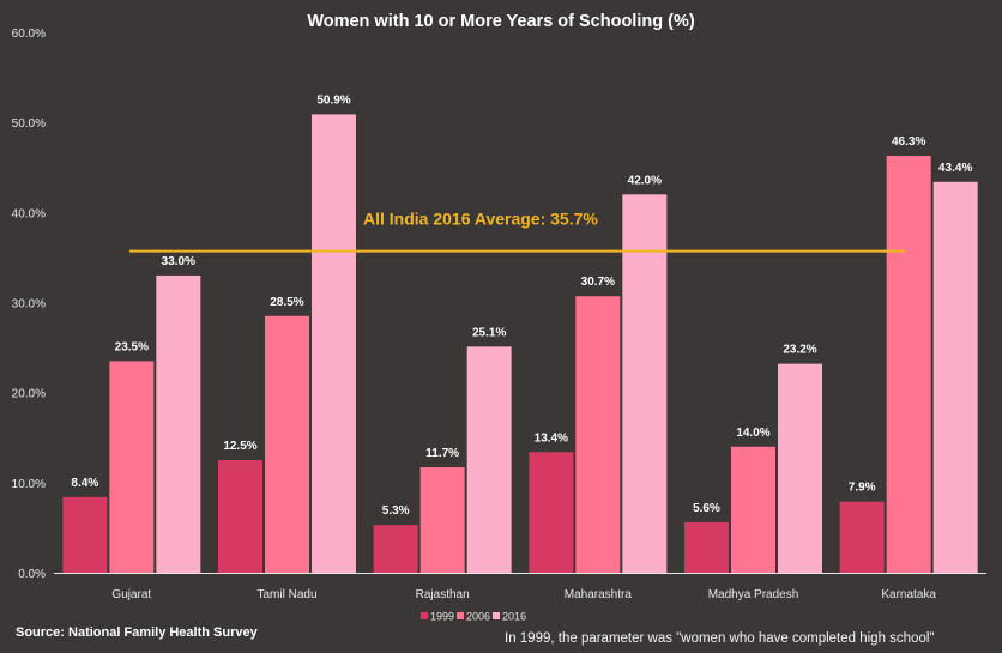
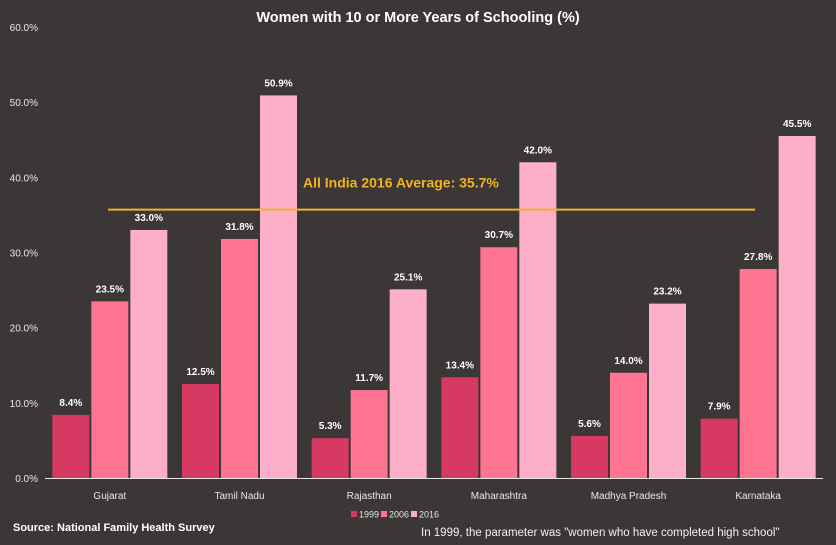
2006/Tamil Nadu: 28.5% -> 31.8%
2006/Karnataka: 46.3% -> 27.8%
2016/Karnataka: 43.4% -> 45.5%
